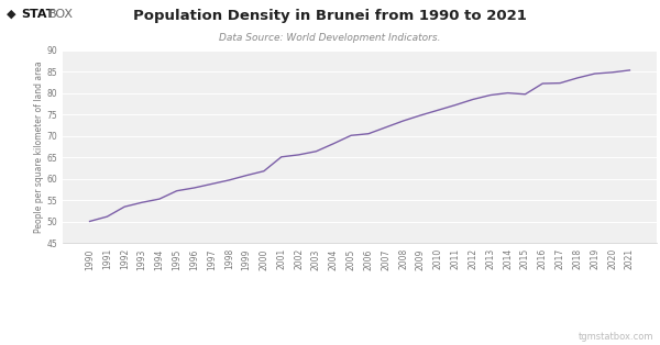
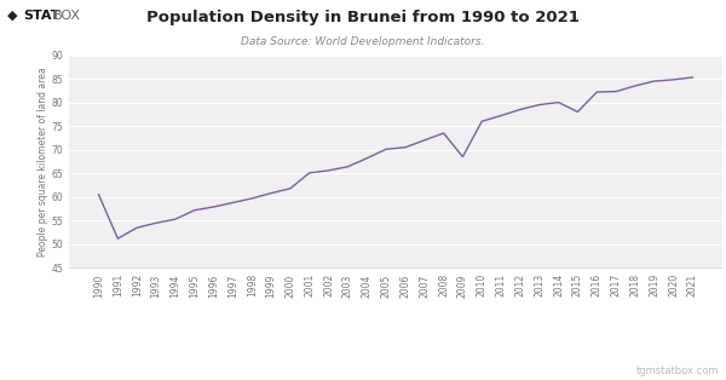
1990: 50.1 -> 60.5
2009: 74.8 -> 68.5
2015: 79.7 -> 78.0
